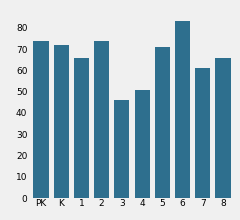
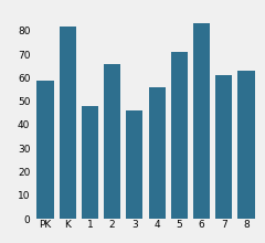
PK: 74 -> 59
K: 72 -> 82
1: 66 -> 48
2: 74 -> 66
4: 51 -> 56
8: 66 -> 63
